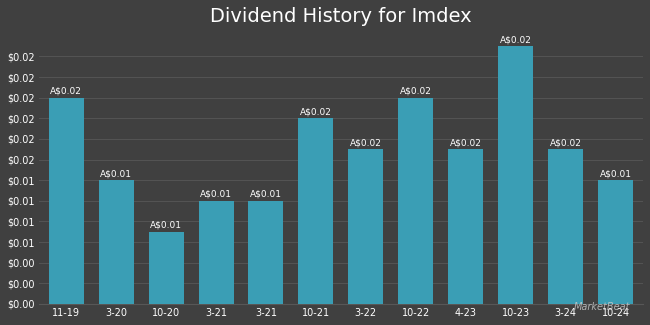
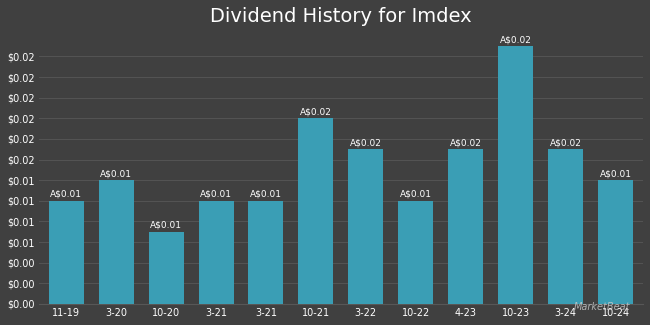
11-19: A$0.02 -> A$0.01
10-22: A$0.02 -> A$0.01
